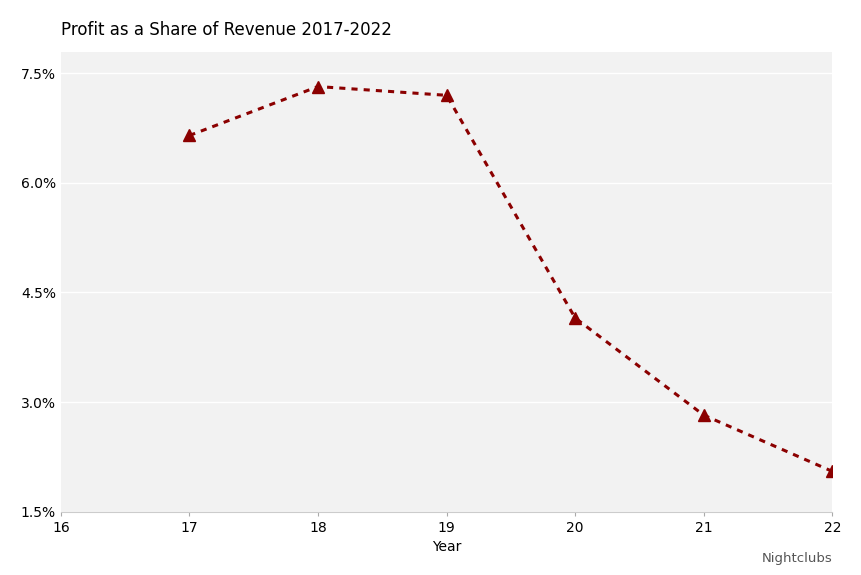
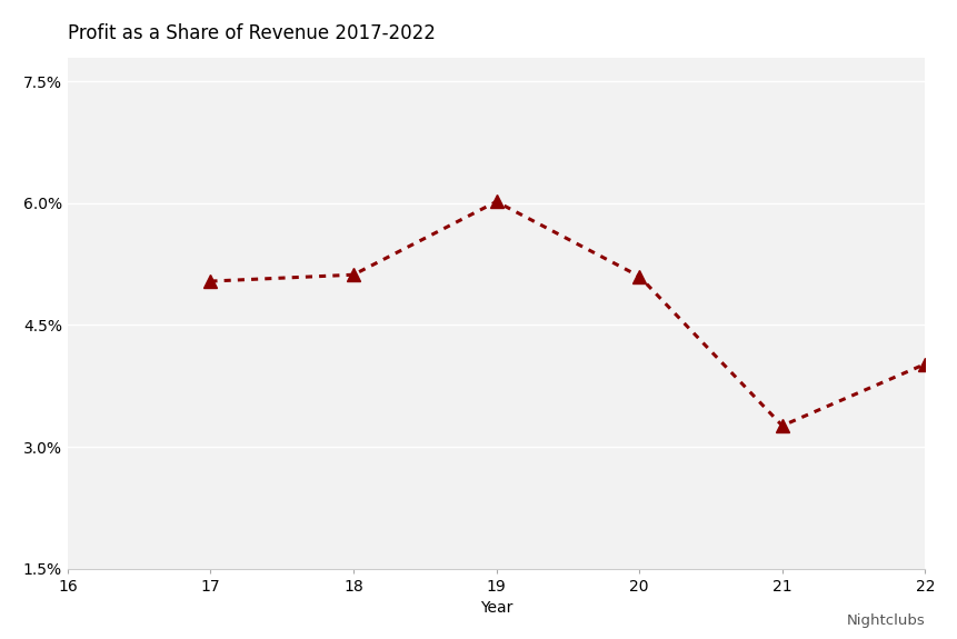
17: 6.65% -> 5.04%
18: 7.32% -> 5.12%
19: 7.20% -> 6.02%
20: 4.15% -> 5.10%
21: 2.82% -> 3.26%
22: 2.05% -> 4.02%
